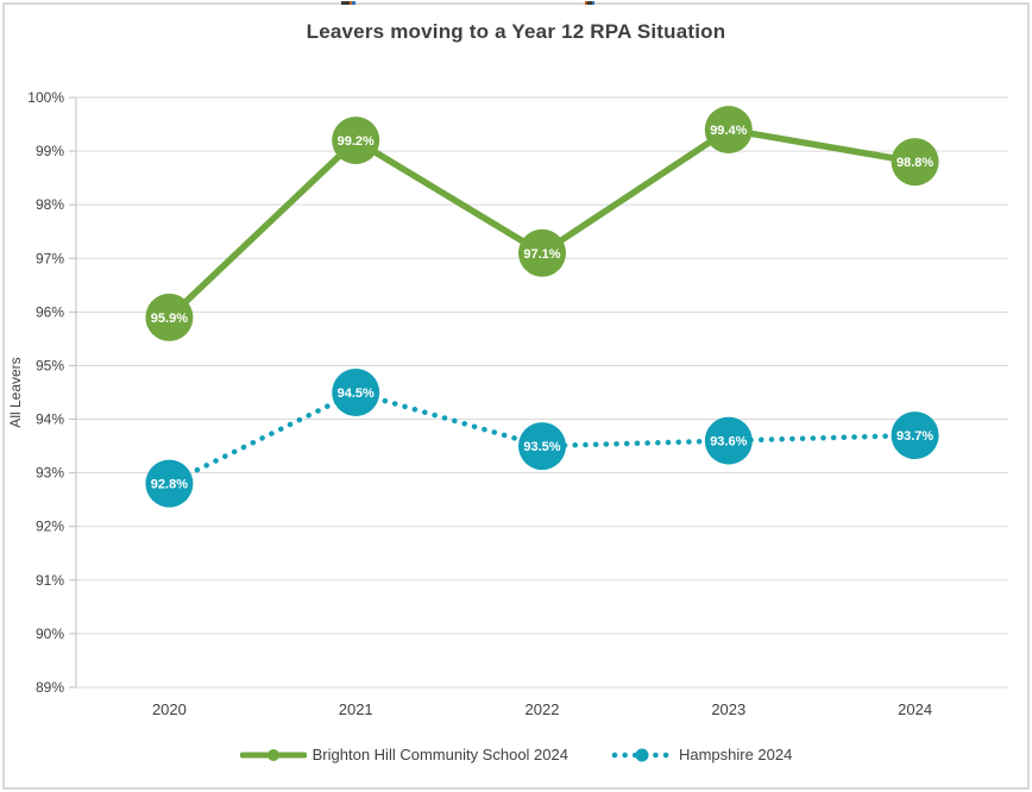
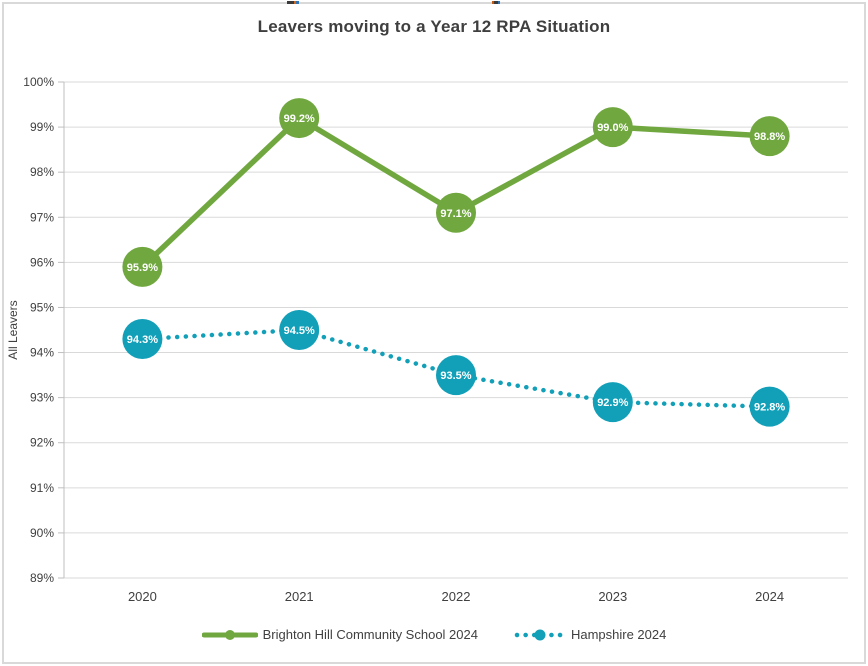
Hampshire 2024/2020: 92.8% -> 94.3%
Brighton Hill Community School 2024/2023: 99.4% -> 99.0%
Hampshire 2024/2023: 93.6% -> 92.9%
Hampshire 2024/2024: 93.7% -> 92.8%
